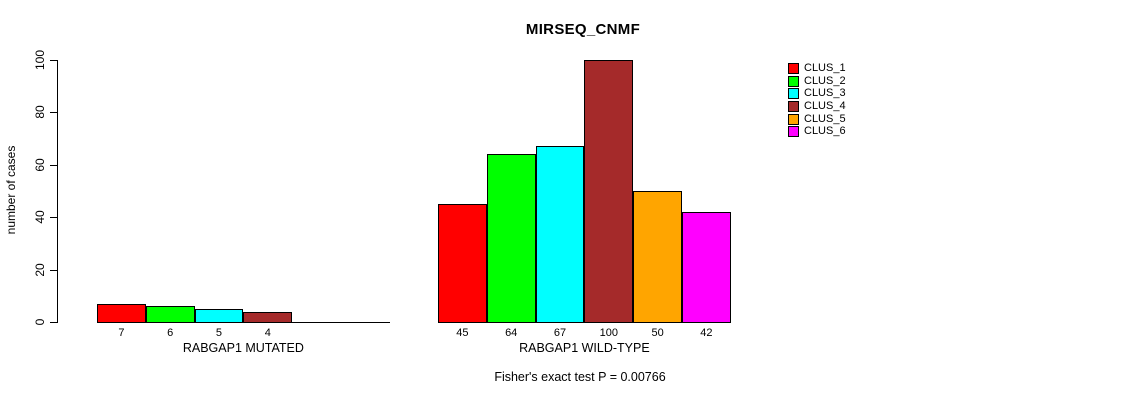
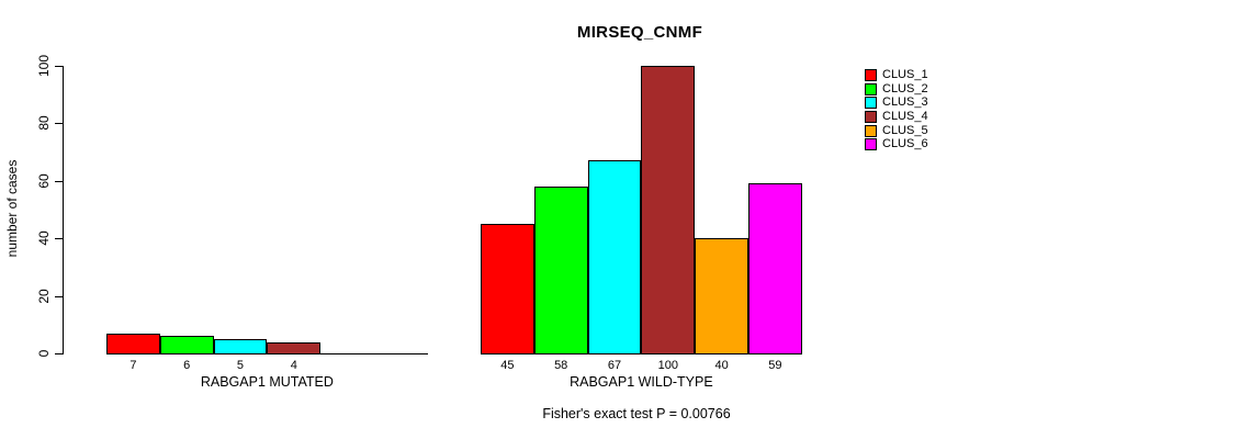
CLUS_2/RABGAP1 WILD-TYPE: 64 -> 58
CLUS_5/RABGAP1 WILD-TYPE: 50 -> 40
CLUS_6/RABGAP1 WILD-TYPE: 42 -> 59
